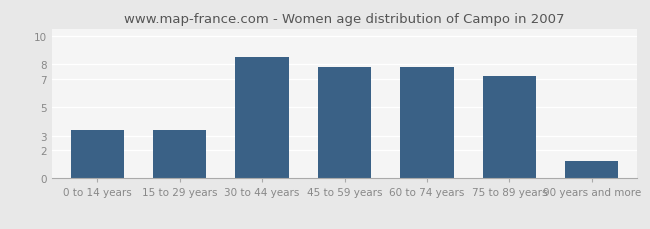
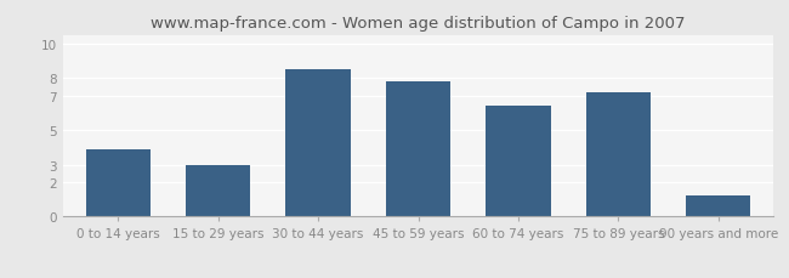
0 to 14 years: 3.4 -> 3.9
15 to 29 years: 3.4 -> 3.0
60 to 74 years: 7.8 -> 6.4
